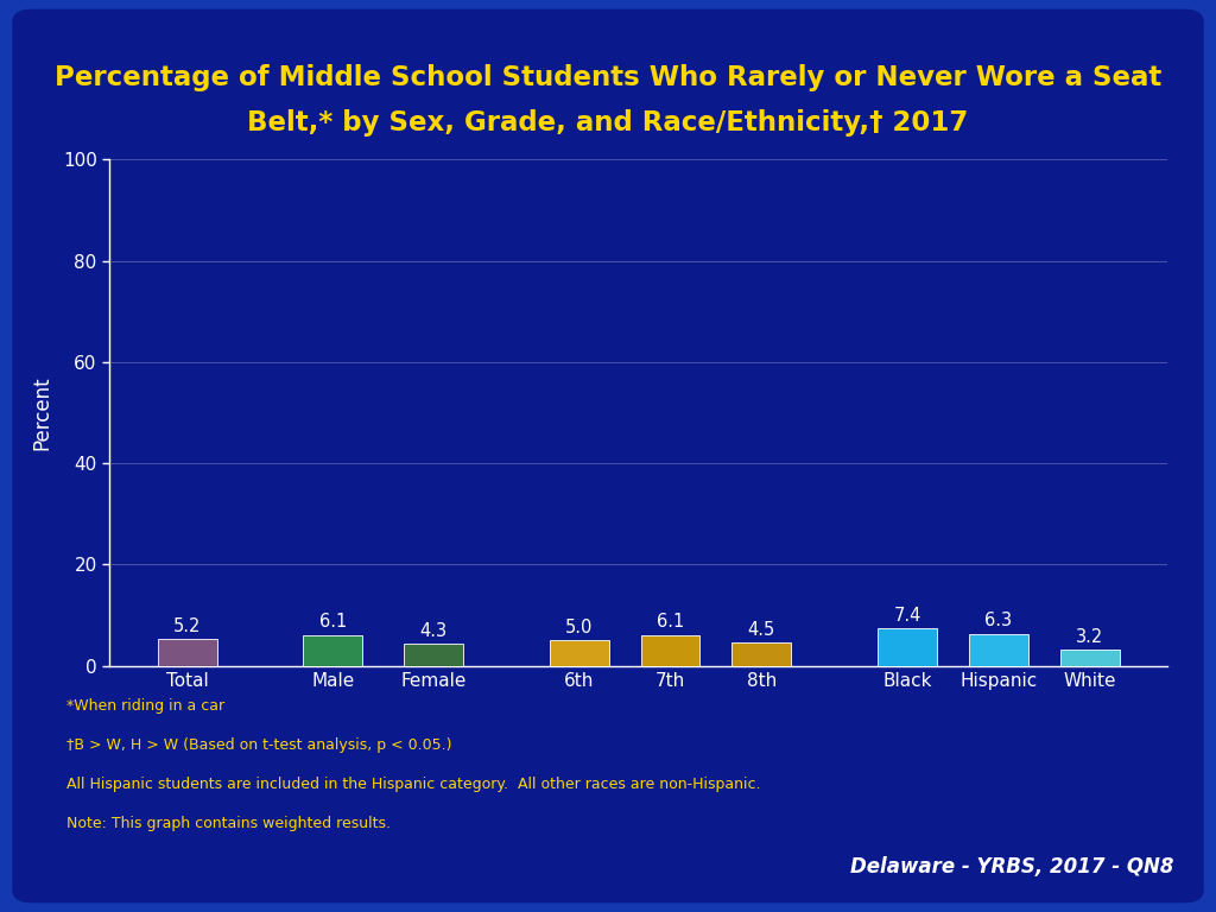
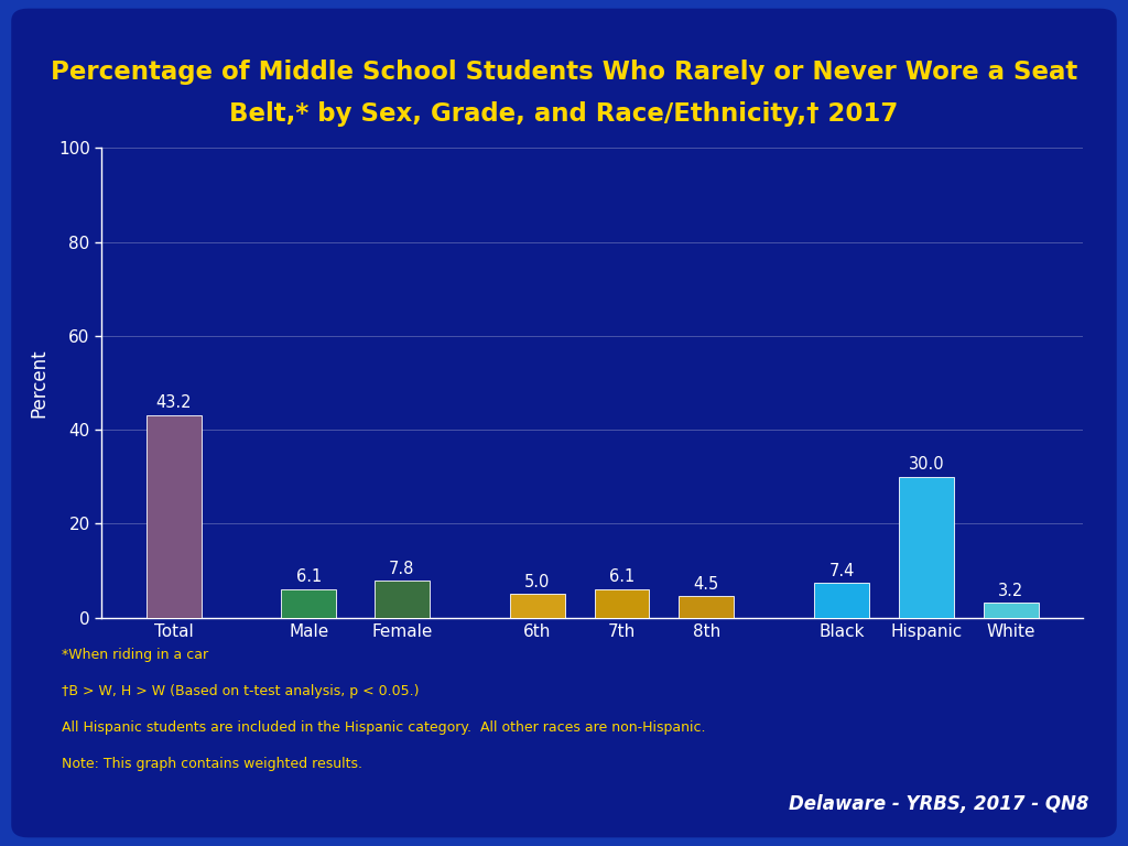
Total: 5.2 -> 43.2
Female: 4.3 -> 7.8
Hispanic: 6.3 -> 30.0
